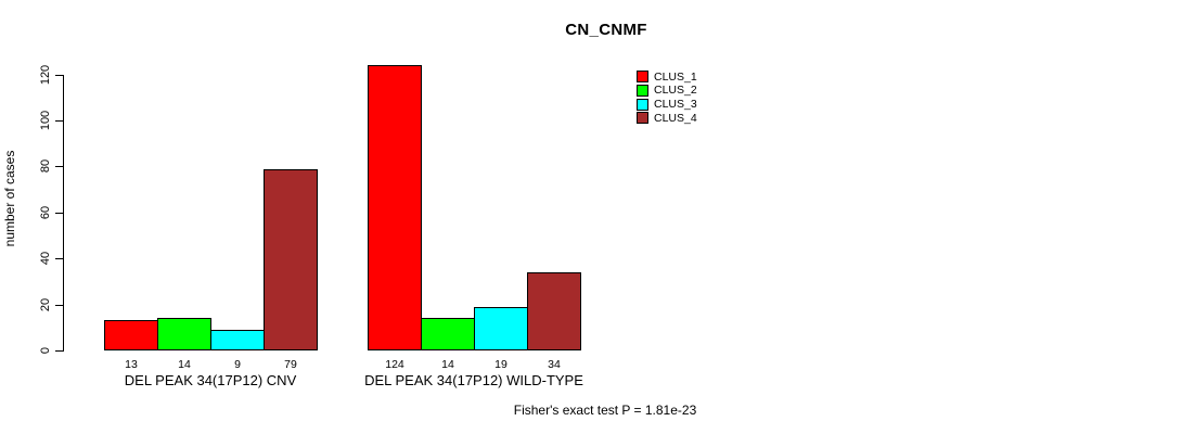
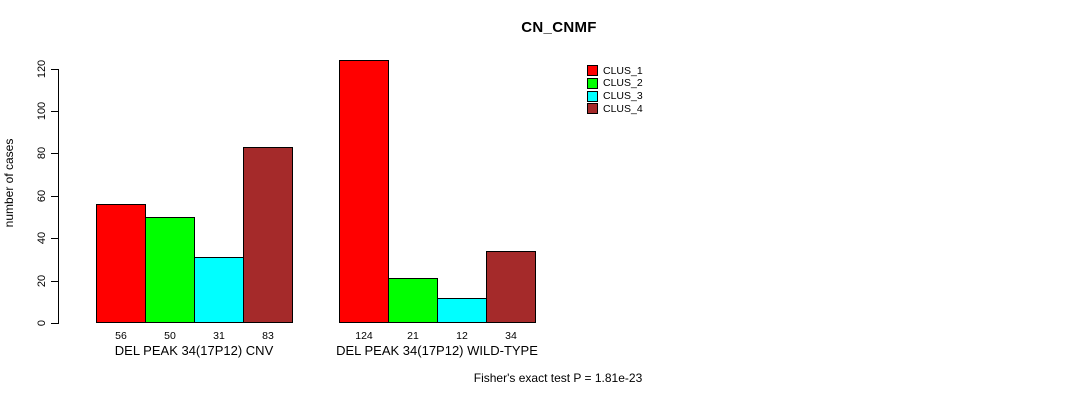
CLUS_1/DEL PEAK 34(17P12) CNV: 13 -> 56
CLUS_2/DEL PEAK 34(17P12) CNV: 14 -> 50
CLUS_3/DEL PEAK 34(17P12) CNV: 9 -> 31
CLUS_4/DEL PEAK 34(17P12) CNV: 79 -> 83
CLUS_2/DEL PEAK 34(17P12) WILD-TYPE: 14 -> 21
CLUS_3/DEL PEAK 34(17P12) WILD-TYPE: 19 -> 12
